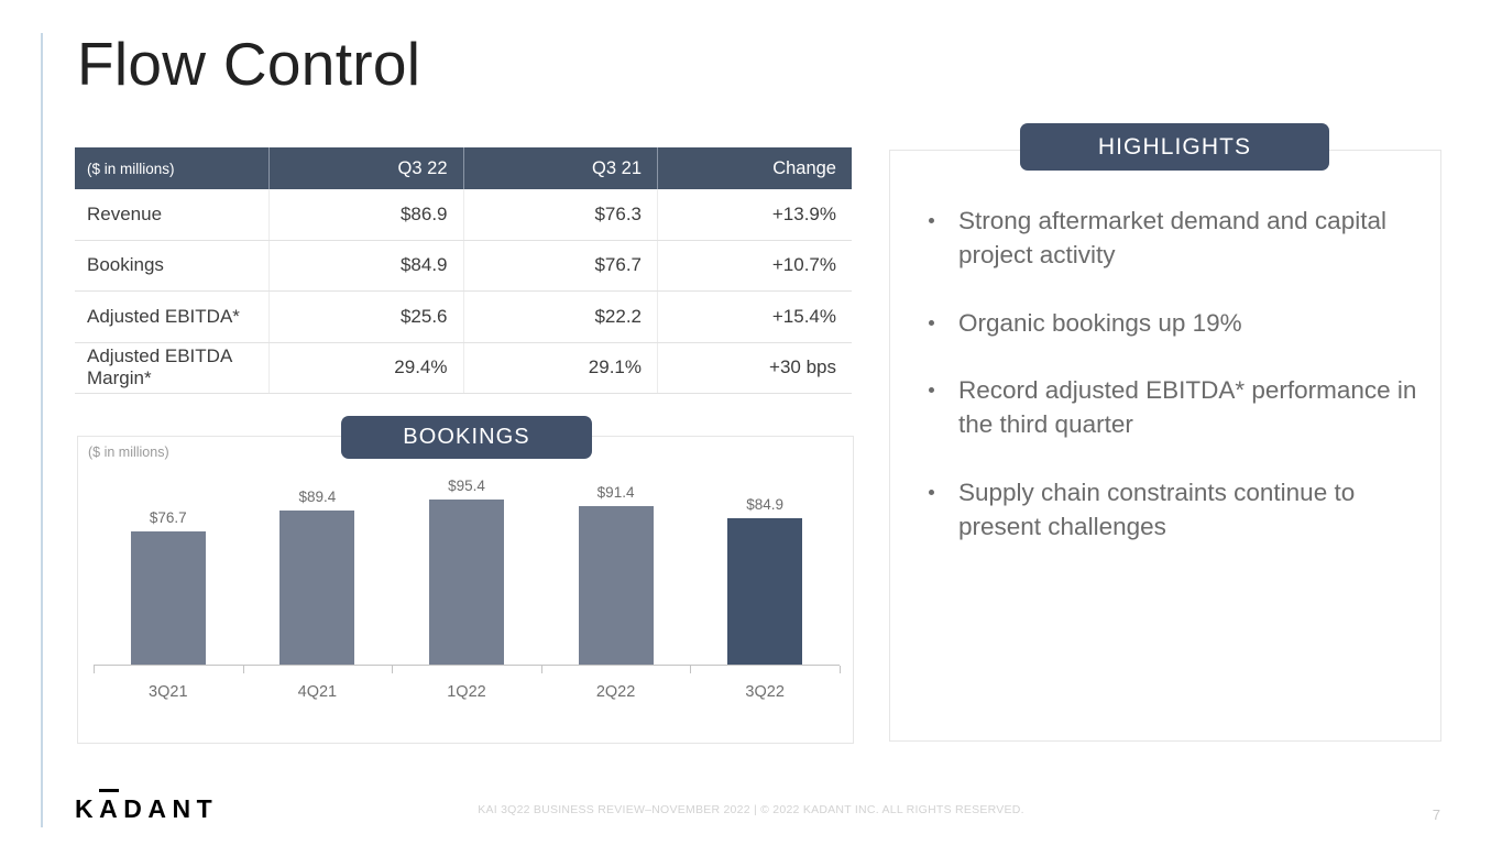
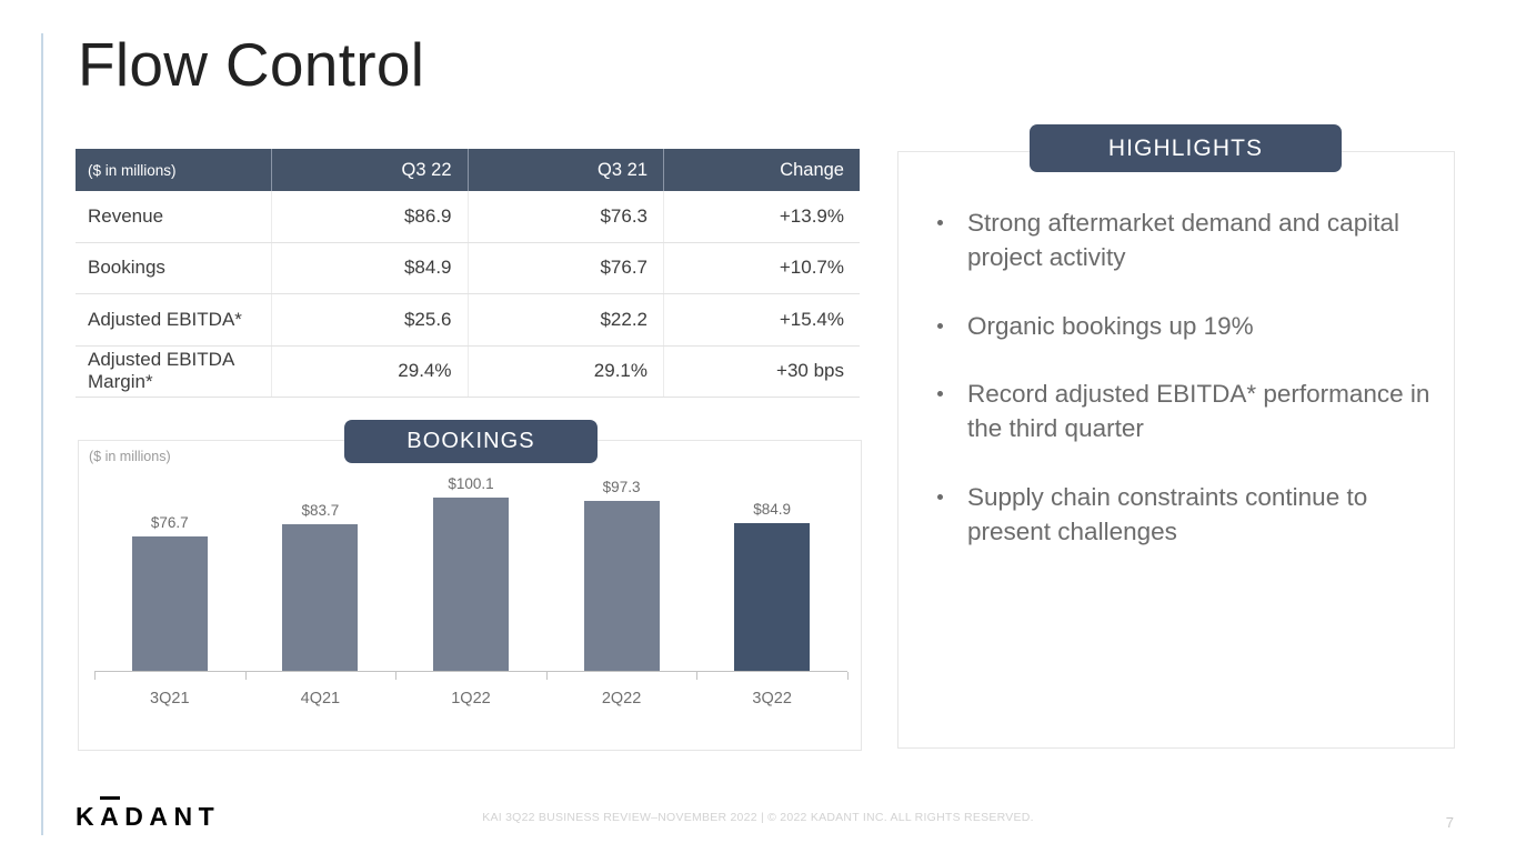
4Q21: $89.4 -> $83.7
1Q22: $95.4 -> $100.1
2Q22: $91.4 -> $97.3
